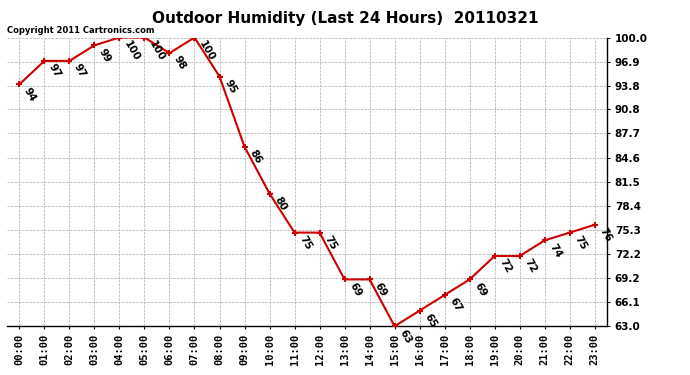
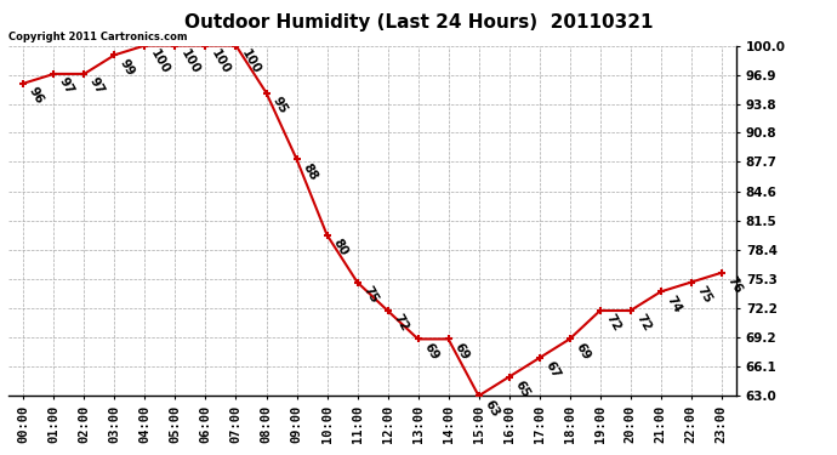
00:00: 94 -> 96
06:00: 98 -> 100
09:00: 86 -> 88
12:00: 75 -> 72
